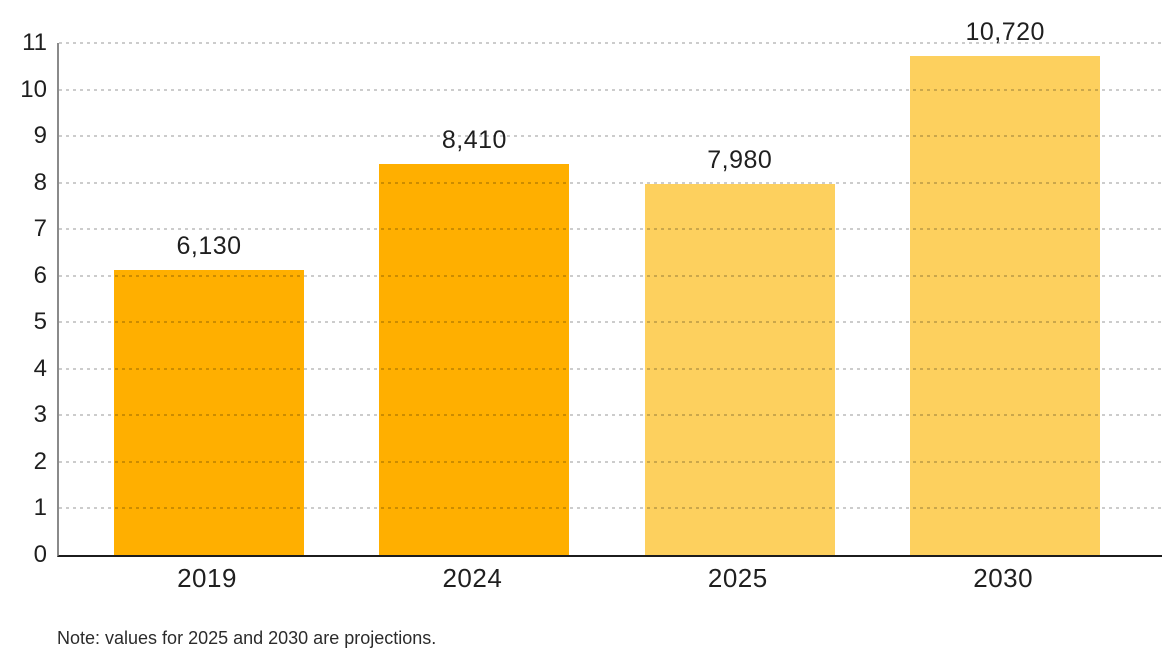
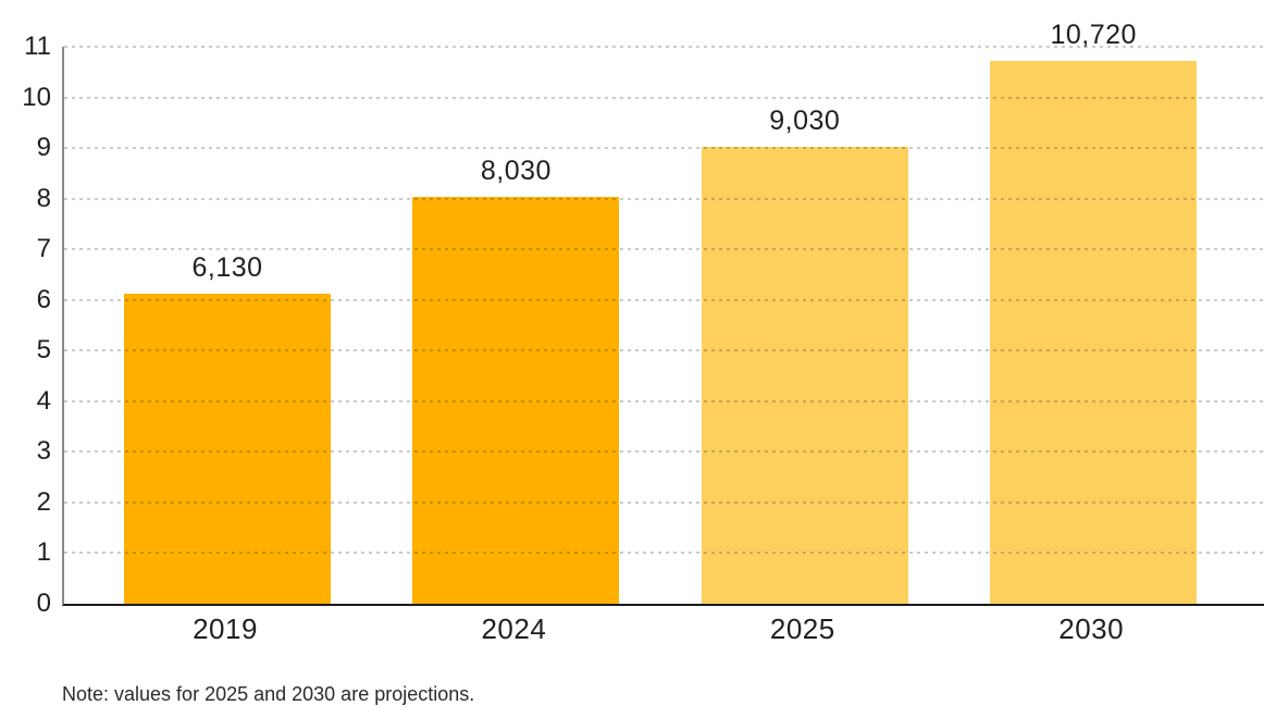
2024: 8,410 -> 8,030
2025: 7,980 -> 9,030
